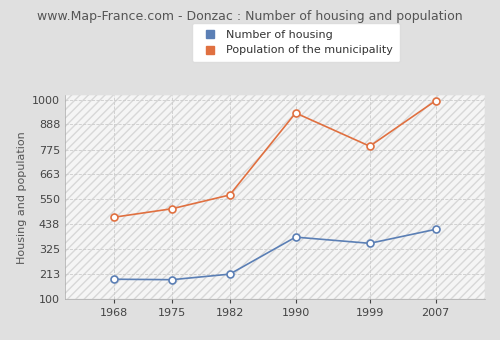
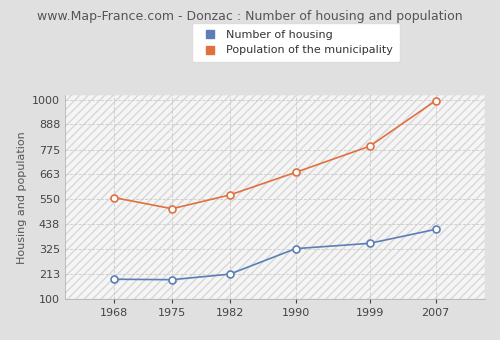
Population of the municipality/1968: 470 -> 558
Number of housing/1990: 380 -> 328
Population of the municipality/1990: 940 -> 672
